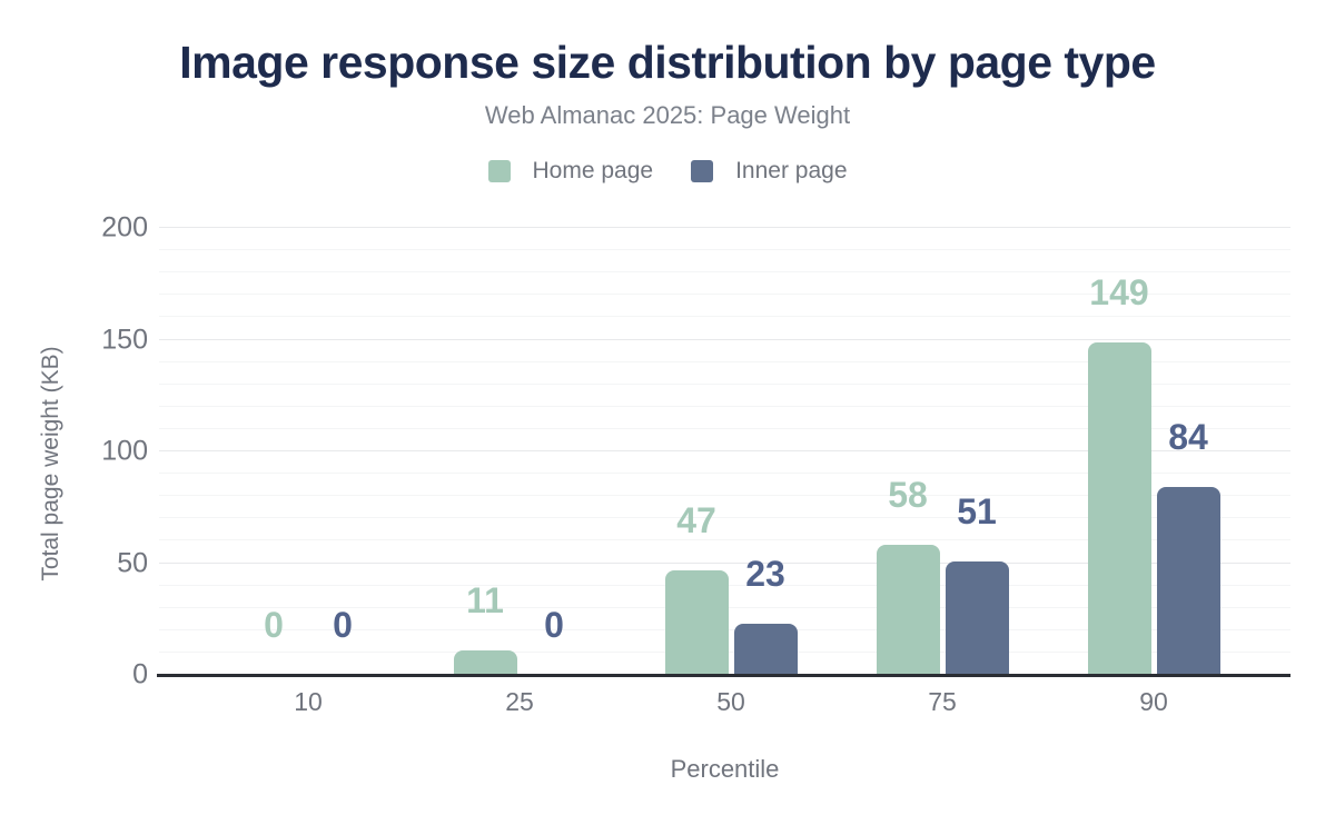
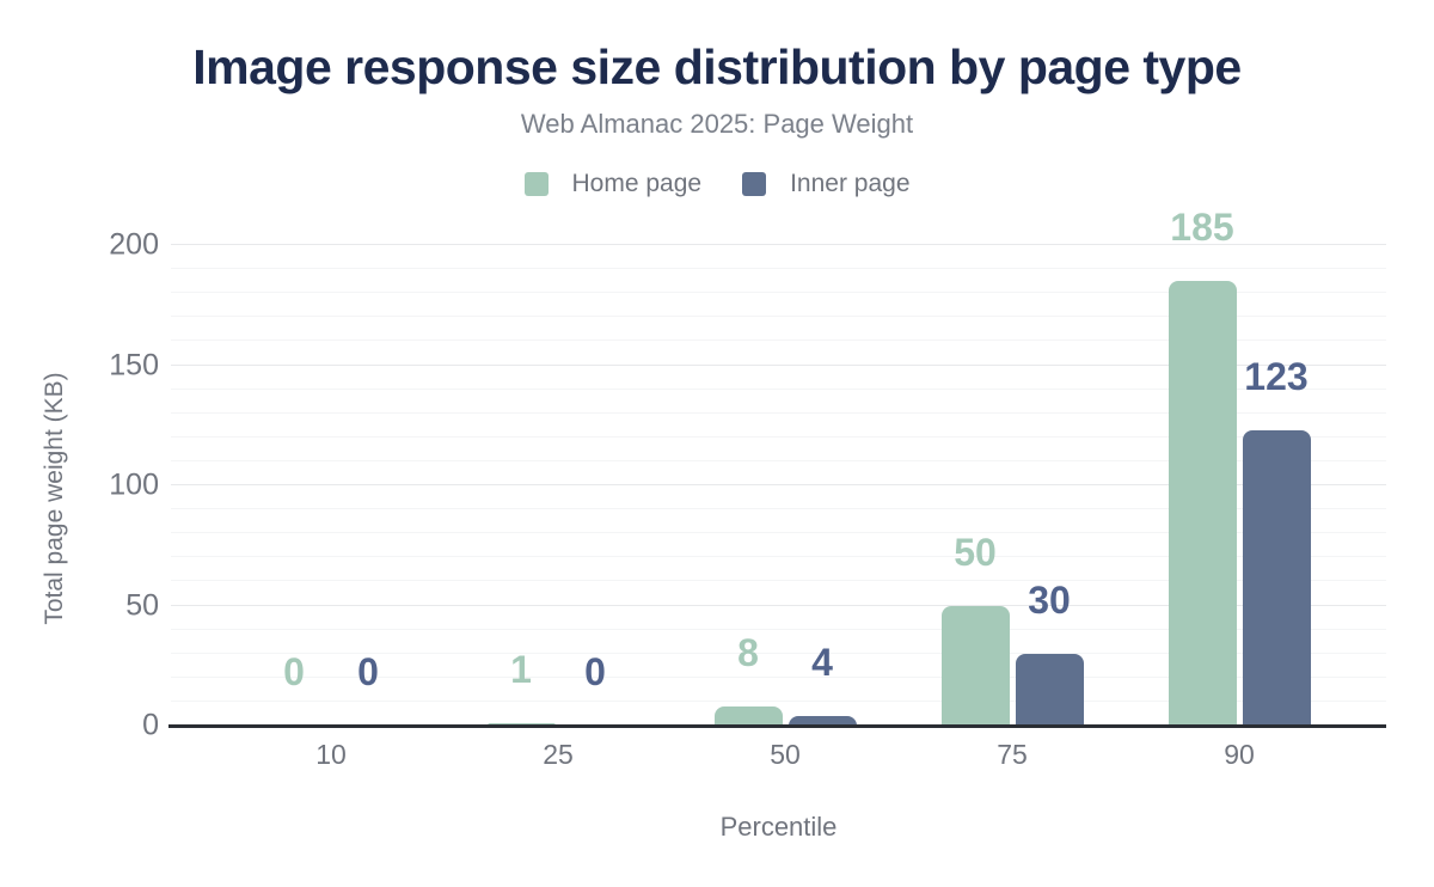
Home page/25: 11 -> 1
Home page/50: 47 -> 8
Inner page/50: 23 -> 4
Home page/75: 58 -> 50
Inner page/75: 51 -> 30
Home page/90: 149 -> 185
Inner page/90: 84 -> 123
